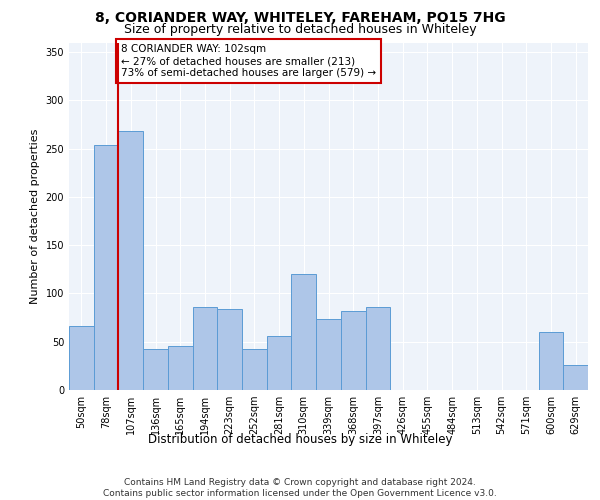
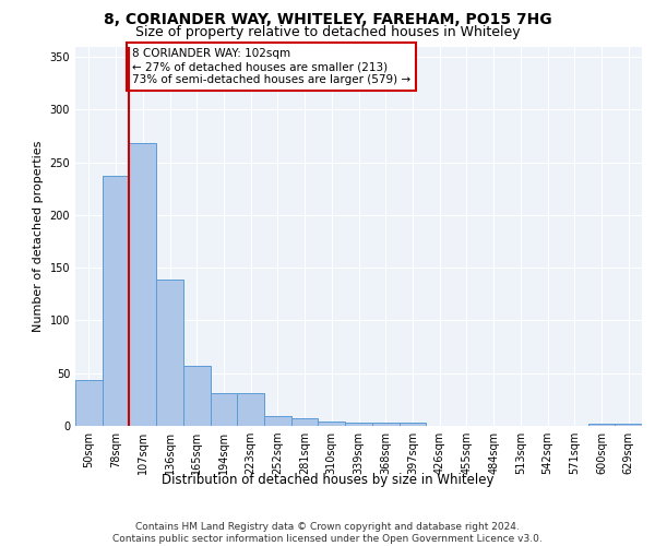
50sqm: 66 -> 44
78sqm: 254 -> 237
136sqm: 42 -> 139
165sqm: 46 -> 57
194sqm: 86 -> 31
223sqm: 84 -> 31
252sqm: 42 -> 9
281sqm: 56 -> 7
310sqm: 120 -> 4
339sqm: 74 -> 3
368sqm: 82 -> 3
397sqm: 86 -> 3
600sqm: 60 -> 2
629sqm: 26 -> 2
